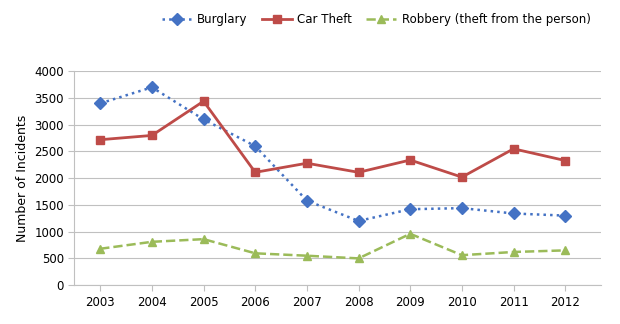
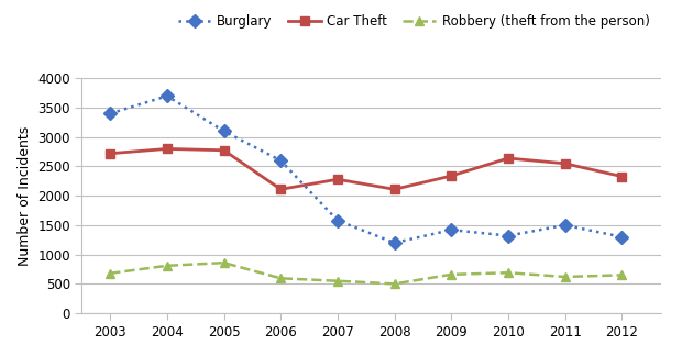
Car Theft/2005: 3440 -> 2780
Robbery (theft from the person)/2009: 960 -> 660
Burglary/2010: 1440 -> 1320
Car Theft/2010: 2020 -> 2640
Robbery (theft from the person)/2010: 560 -> 690
Burglary/2011: 1340 -> 1500
